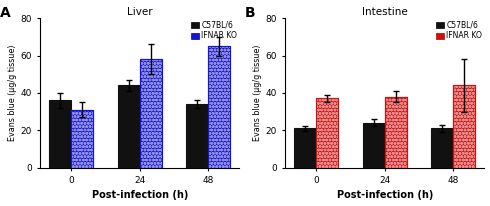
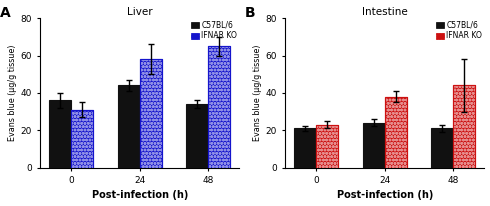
Intestine/IFNAR KO/0: 37 -> 23
